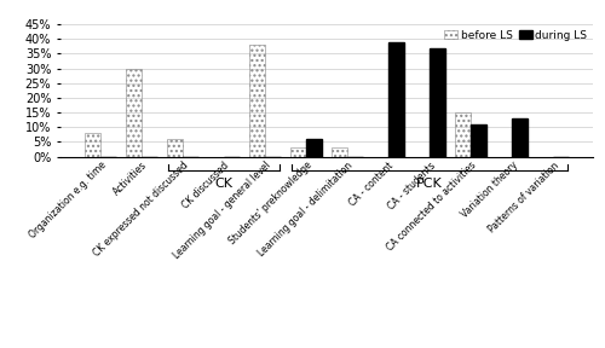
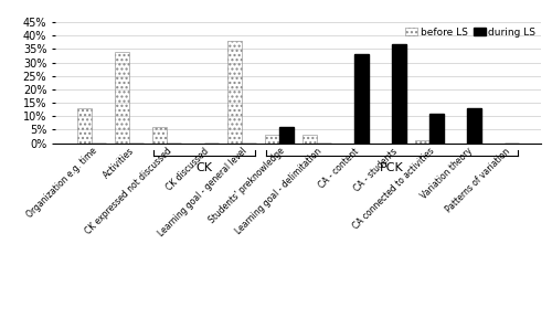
before LS/Organization e.g. time: 8% -> 13%
before LS/Activities: 30% -> 34%
during LS/CA - content: 39% -> 33%
before LS/CA connected to activities: 15% -> 1%
